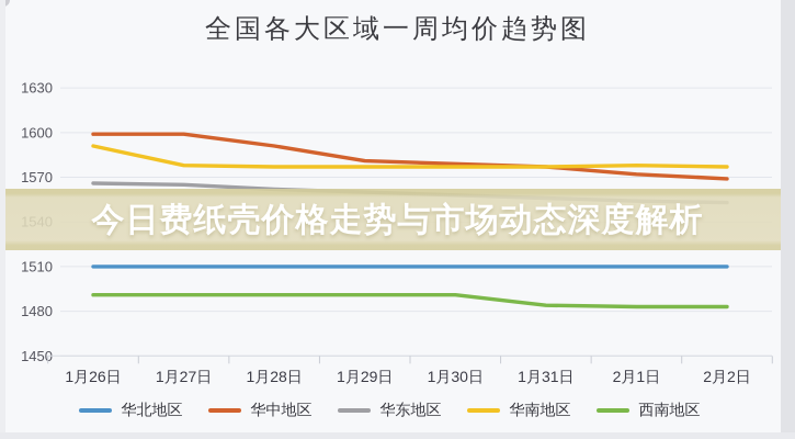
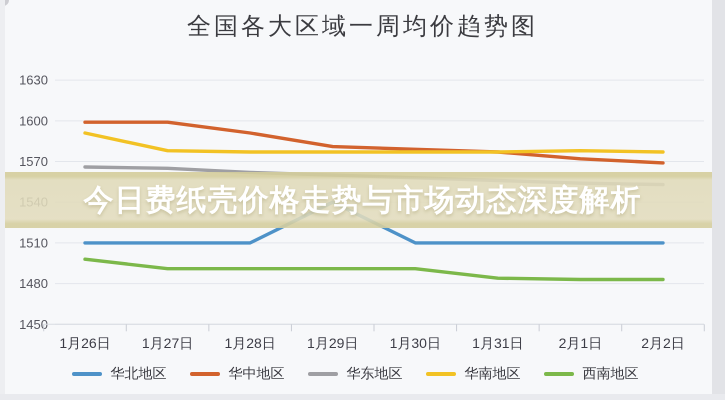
西南地区/1月26日: 1491 -> 1498
华北地区/1月29日: 1510 -> 1540
